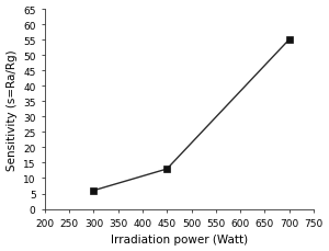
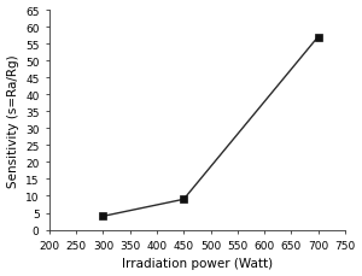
300: 6 -> 4
450: 13 -> 9
700: 55 -> 57
